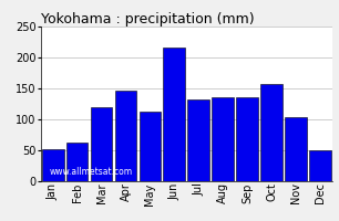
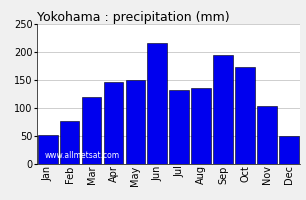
Feb: 62 -> 76
May: 112 -> 150
Sep: 136 -> 195
Oct: 158 -> 173
